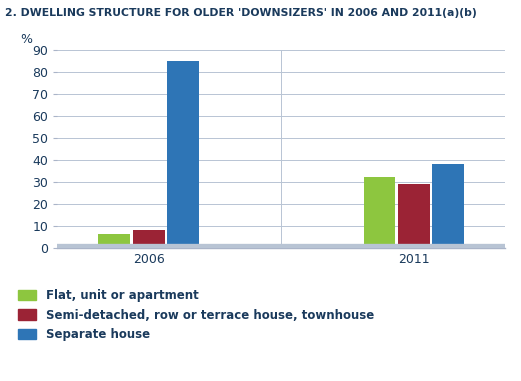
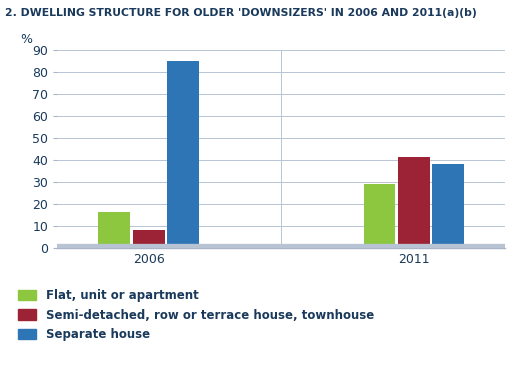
Flat, unit or apartment/2006: 6 -> 16
Flat, unit or apartment/2011: 32 -> 29
Semi-detached, row or terrace house, townhouse/2011: 29 -> 41
